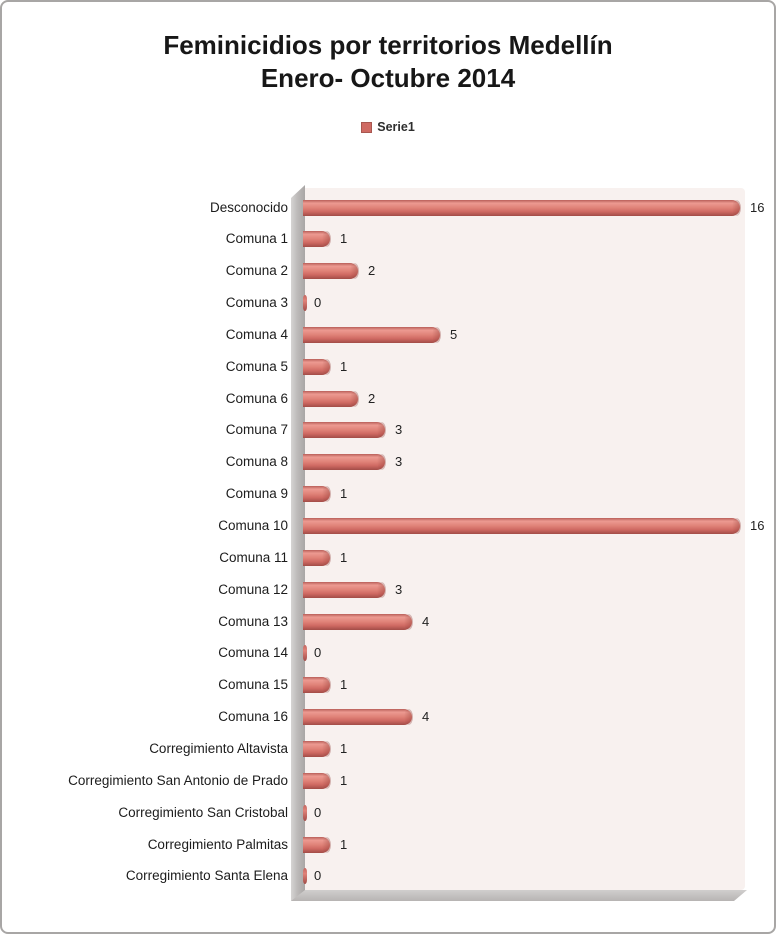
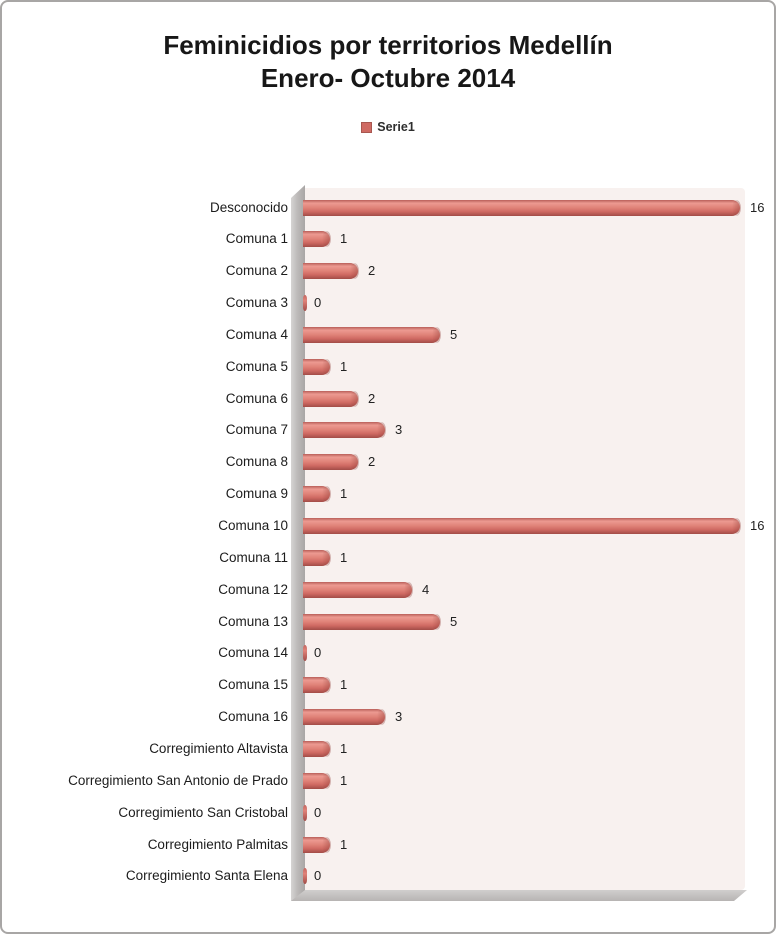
Comuna 8: 3 -> 2
Comuna 12: 3 -> 4
Comuna 13: 4 -> 5
Comuna 16: 4 -> 3
